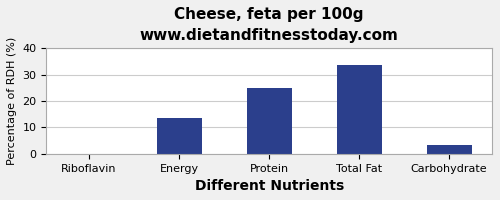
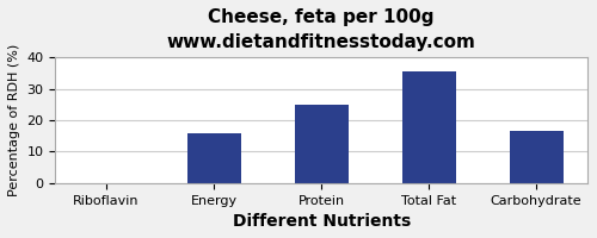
Energy: 13.5 -> 16.0
Total Fat: 33.5 -> 35.5
Carbohydrate: 3.5 -> 16.5
